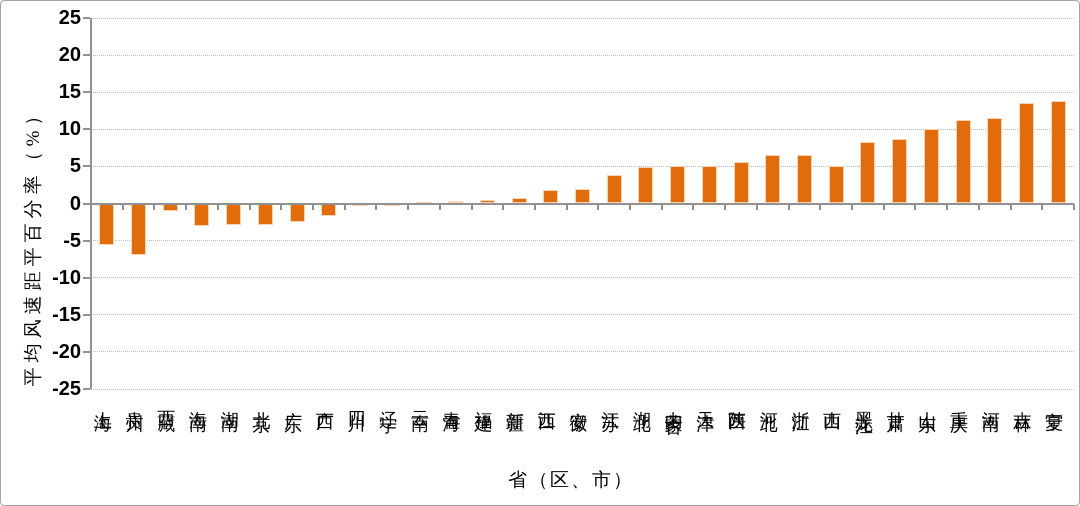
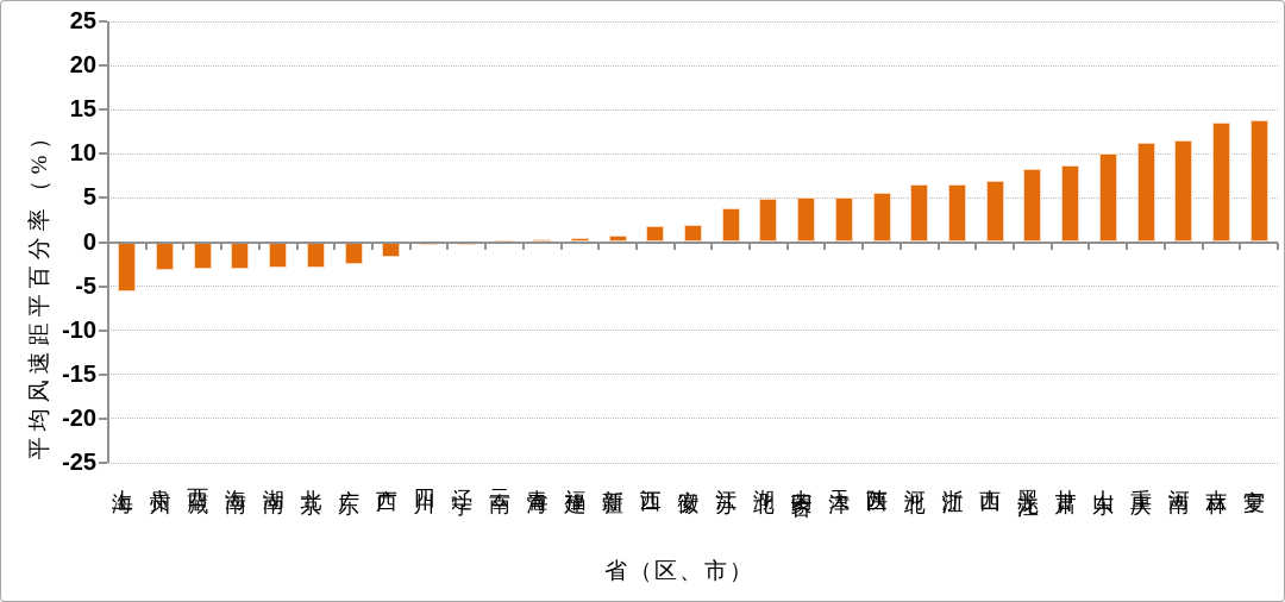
贵州: -7 -> -3
西藏: -1 -> -3
山西: 5 -> 7
